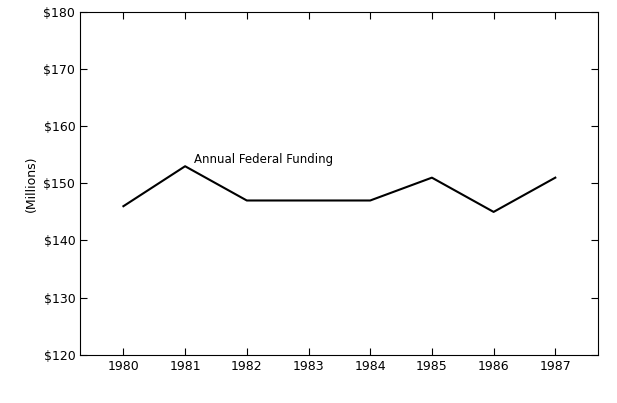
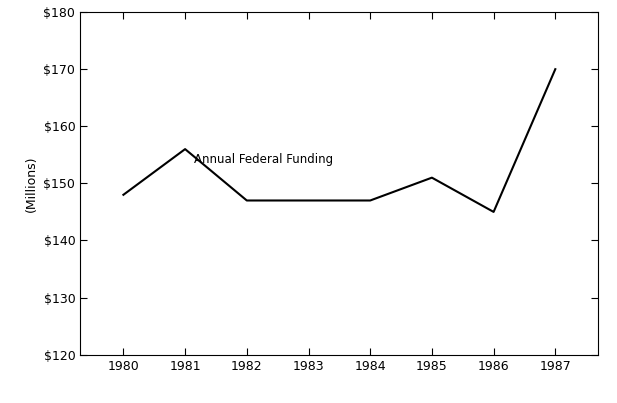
1980: $146 -> $148
1981: $153 -> $156
1987: $151 -> $170
